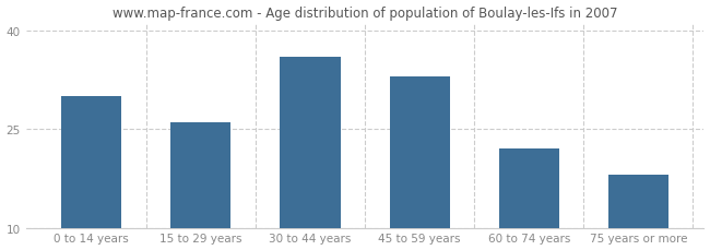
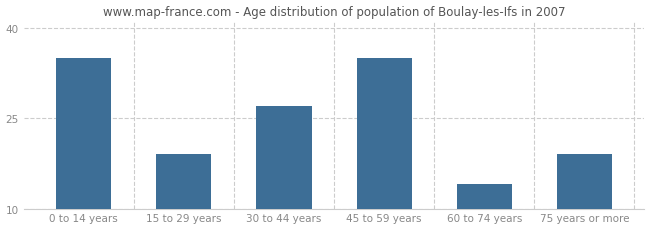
0 to 14 years: 30 -> 35
15 to 29 years: 26 -> 19
30 to 44 years: 36 -> 27
45 to 59 years: 33 -> 35
60 to 74 years: 22 -> 14
75 years or more: 18 -> 19
